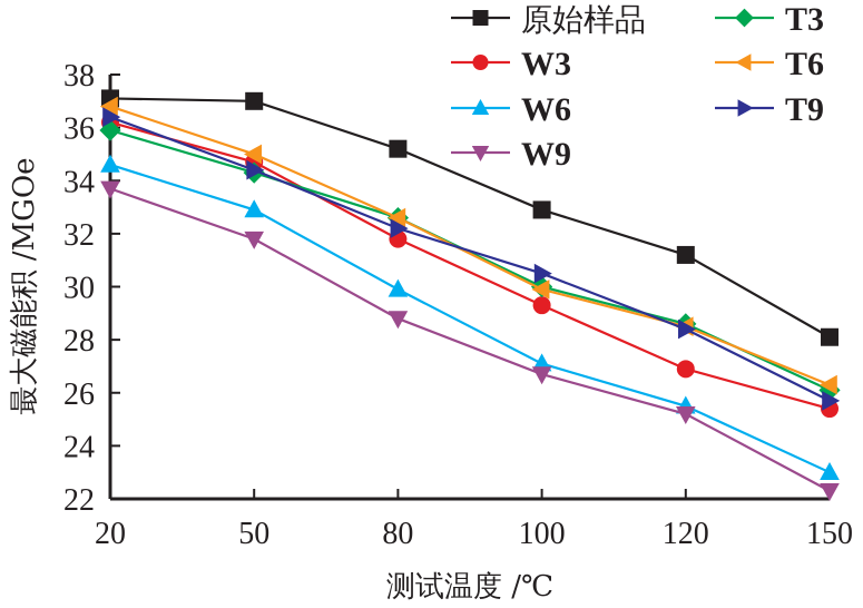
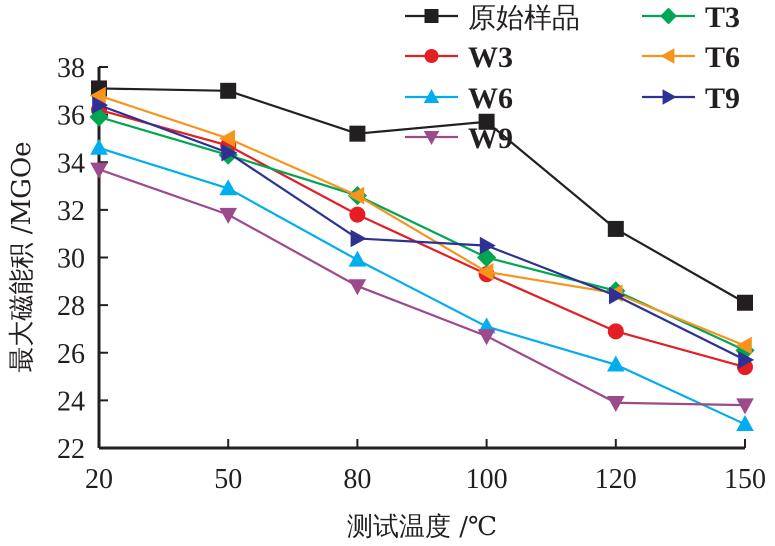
T9/80: 32.2 -> 30.8
原始样品/100: 32.9 -> 35.7
T6/100: 29.9 -> 29.4
W9/120: 25.2 -> 23.9
W9/150: 22.3 -> 23.8
